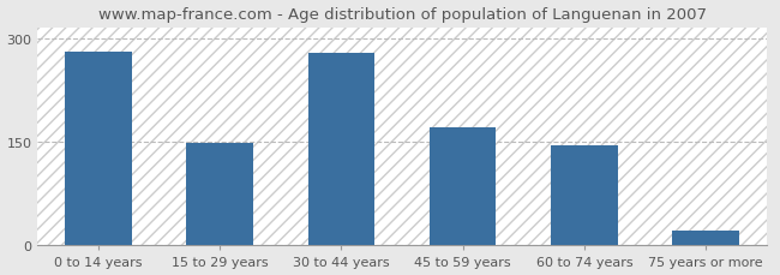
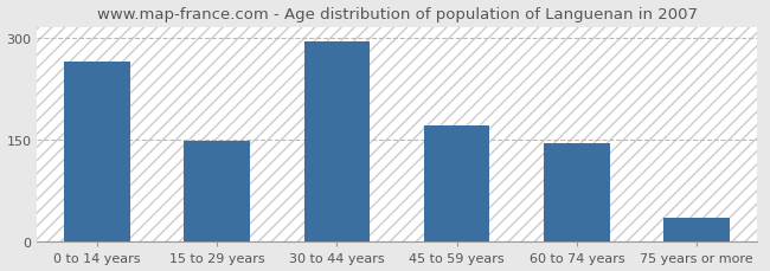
0 to 14 years: 280 -> 264
30 to 44 years: 278 -> 294
75 years or more: 22 -> 36
